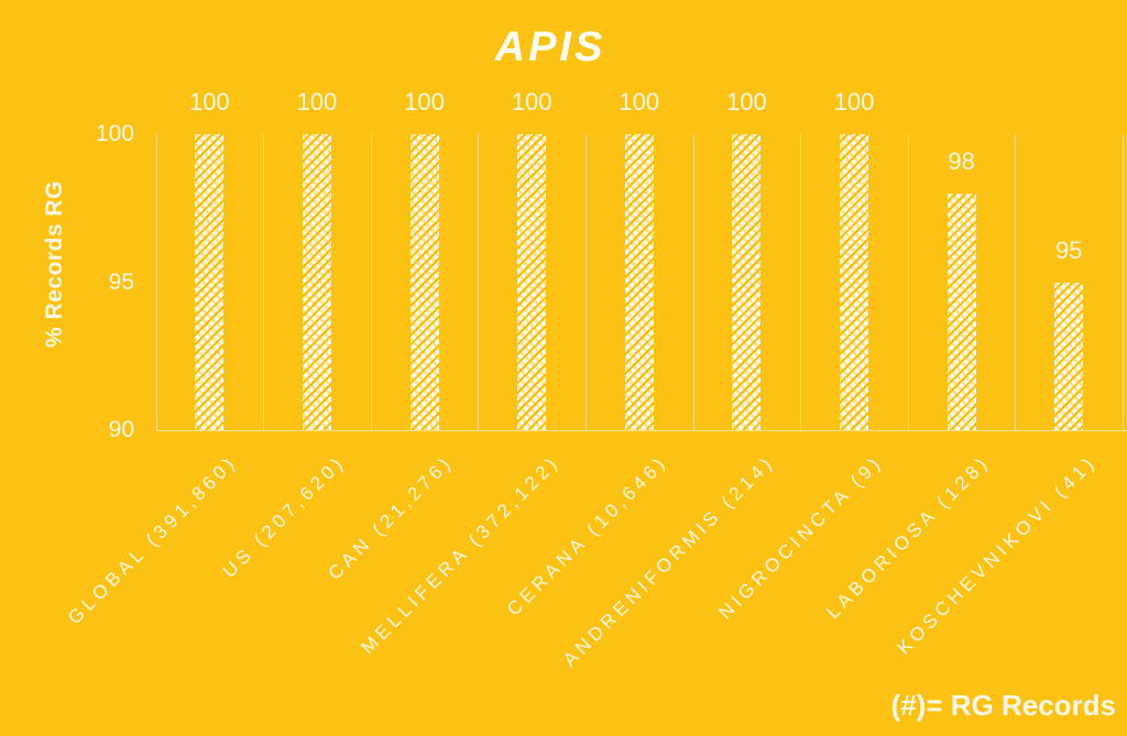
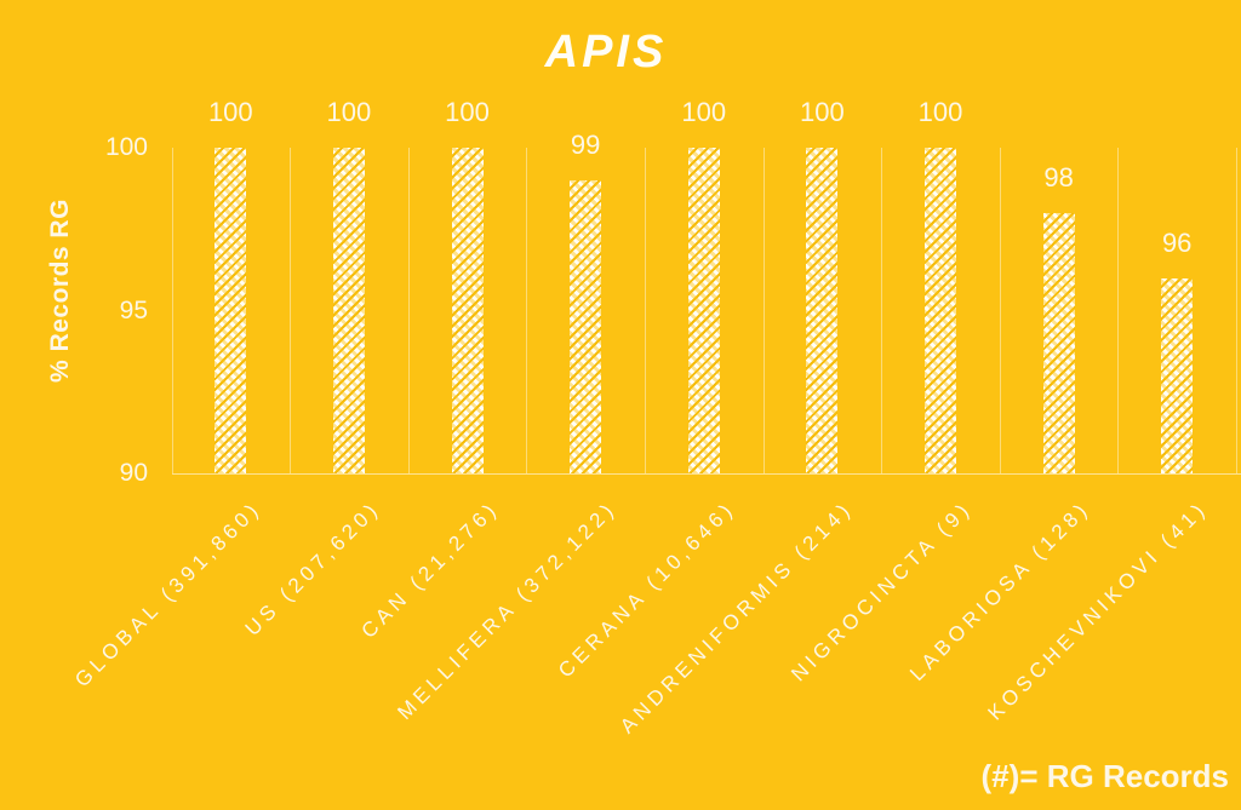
MELLIFERA (372,122): 100 -> 99
KOSCHEVNIKOVI (41): 95 -> 96
